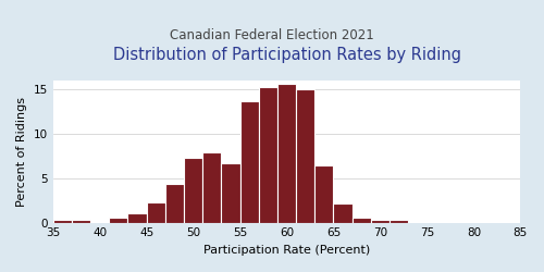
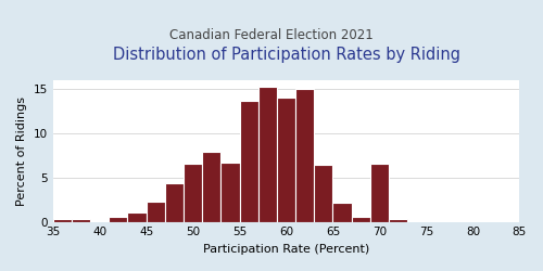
50: 7.3 -> 6.6
60: 15.6 -> 14.0
70: 0.3 -> 6.6
